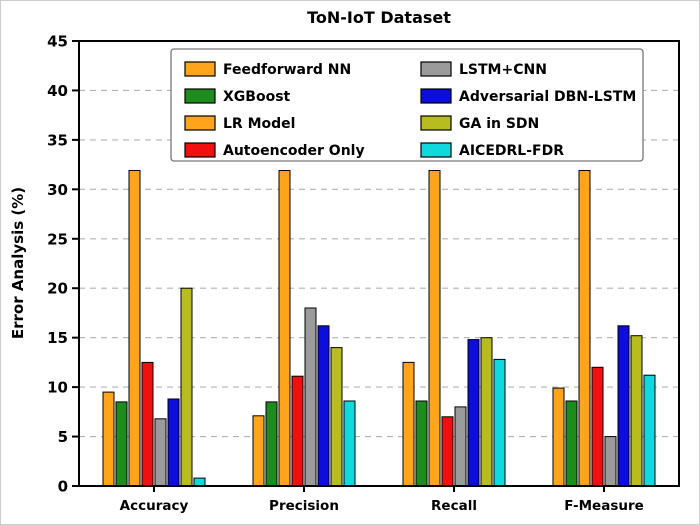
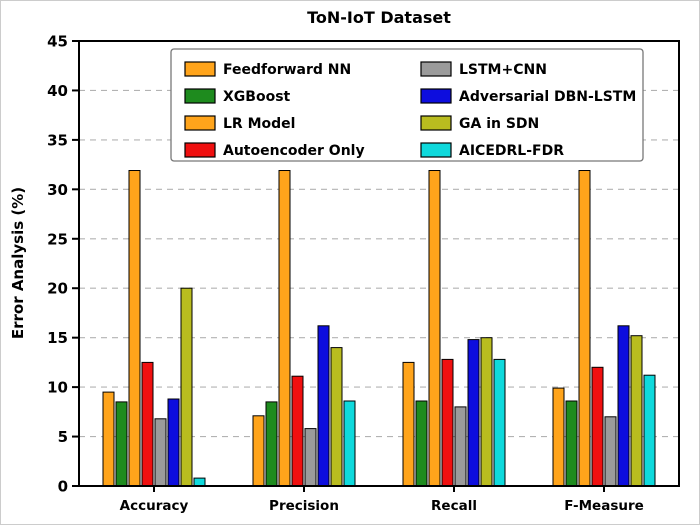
LSTM+CNN/Precision: 18 -> 6
Autoencoder Only/Recall: 7 -> 13
LSTM+CNN/F-Measure: 5 -> 7
